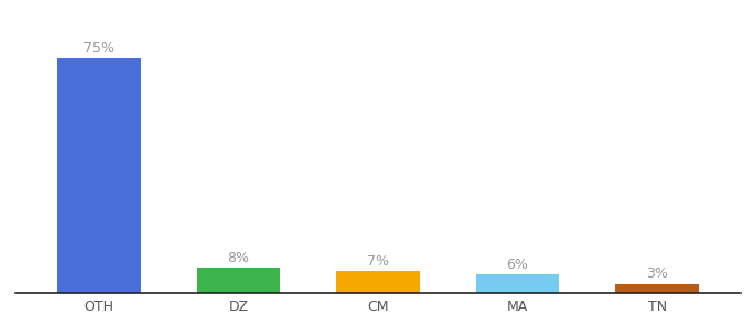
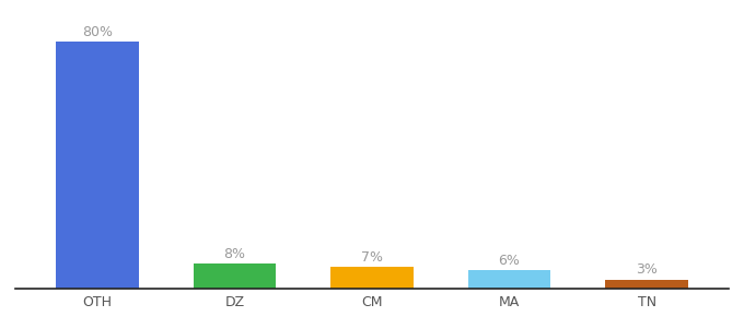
OTH: 75% -> 80%
